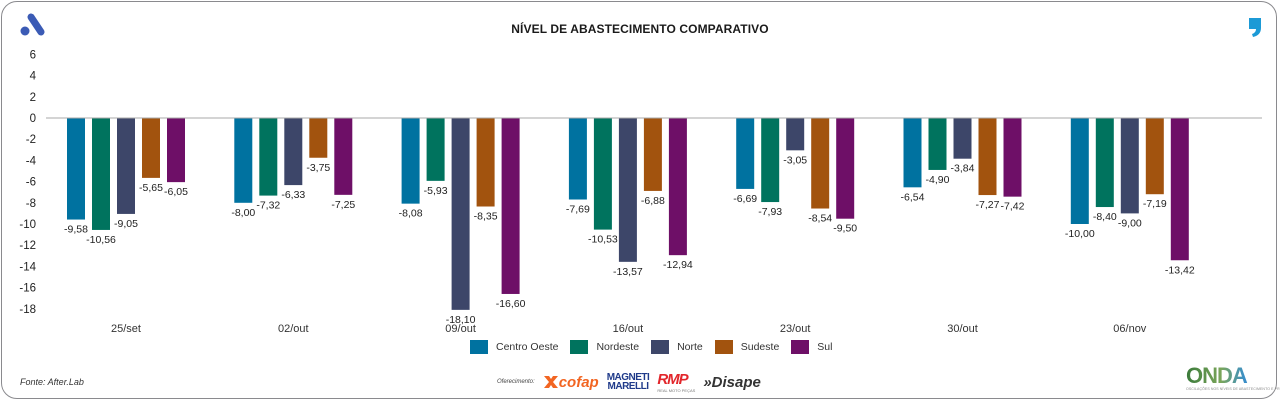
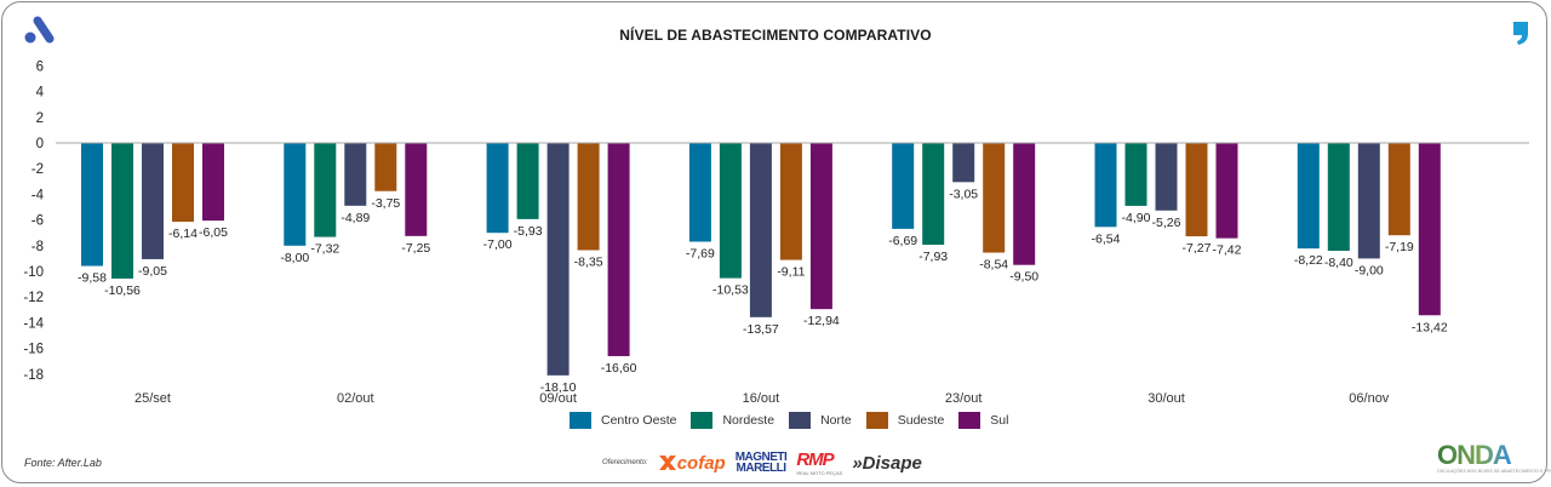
Sudeste/25/set: -5,65 -> -6,14
Norte/02/out: -6,33 -> -4,89
Centro Oeste/09/out: -8,08 -> -7,00
Sudeste/16/out: -6,88 -> -9,11
Norte/30/out: -3,84 -> -5,26
Centro Oeste/06/nov: -10,00 -> -8,22
